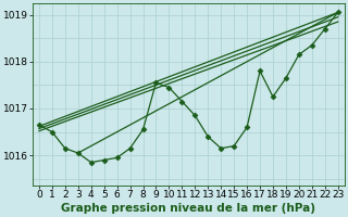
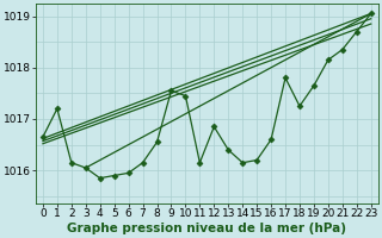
1: 1016.50 -> 1017.20
11: 1017.15 -> 1016.15
